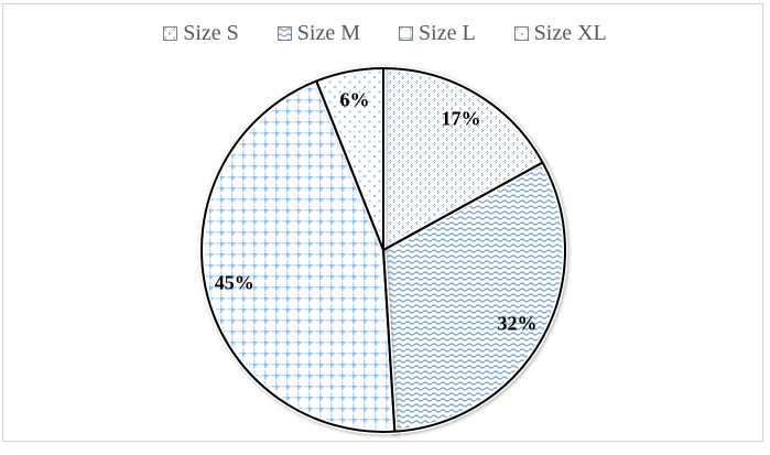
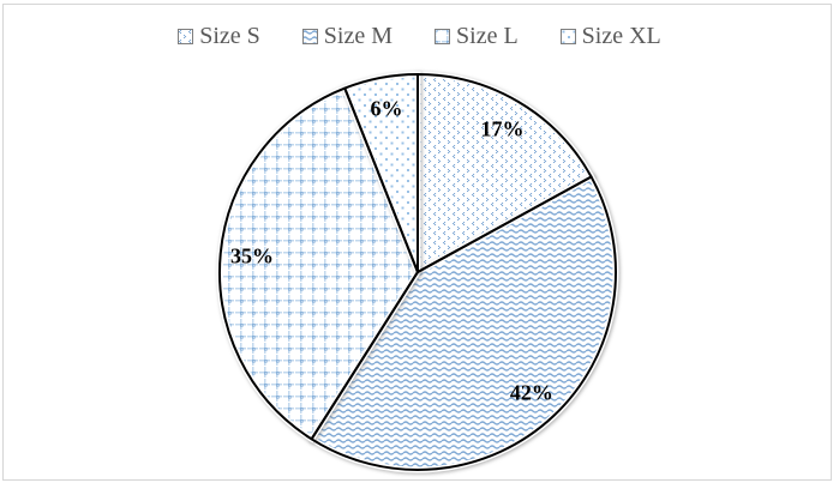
Size M: 32% -> 42%
Size L: 45% -> 35%
